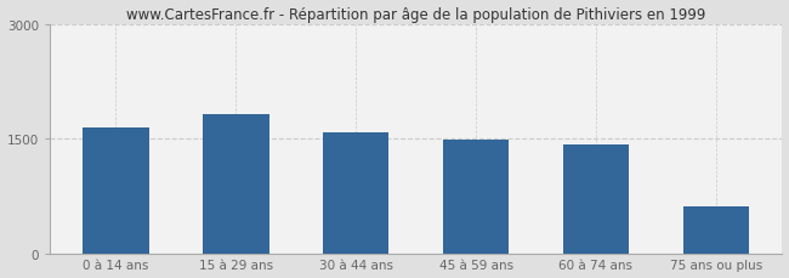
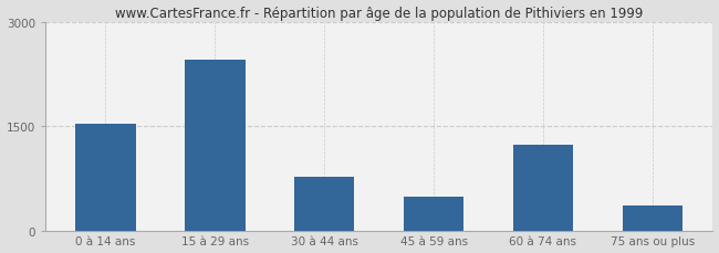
0 à 14 ans: 1650 -> 1540
15 à 29 ans: 1820 -> 2460
30 à 44 ans: 1590 -> 780
45 à 59 ans: 1490 -> 480
60 à 74 ans: 1420 -> 1240
75 ans ou plus: 610 -> 360
